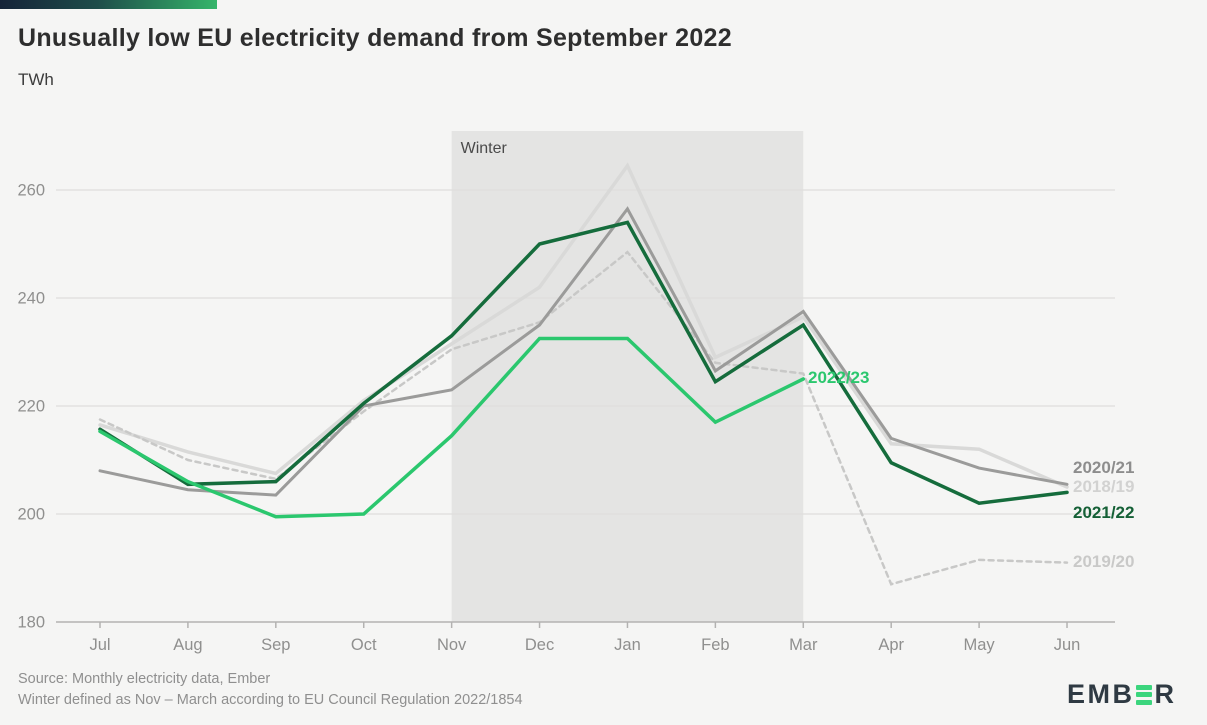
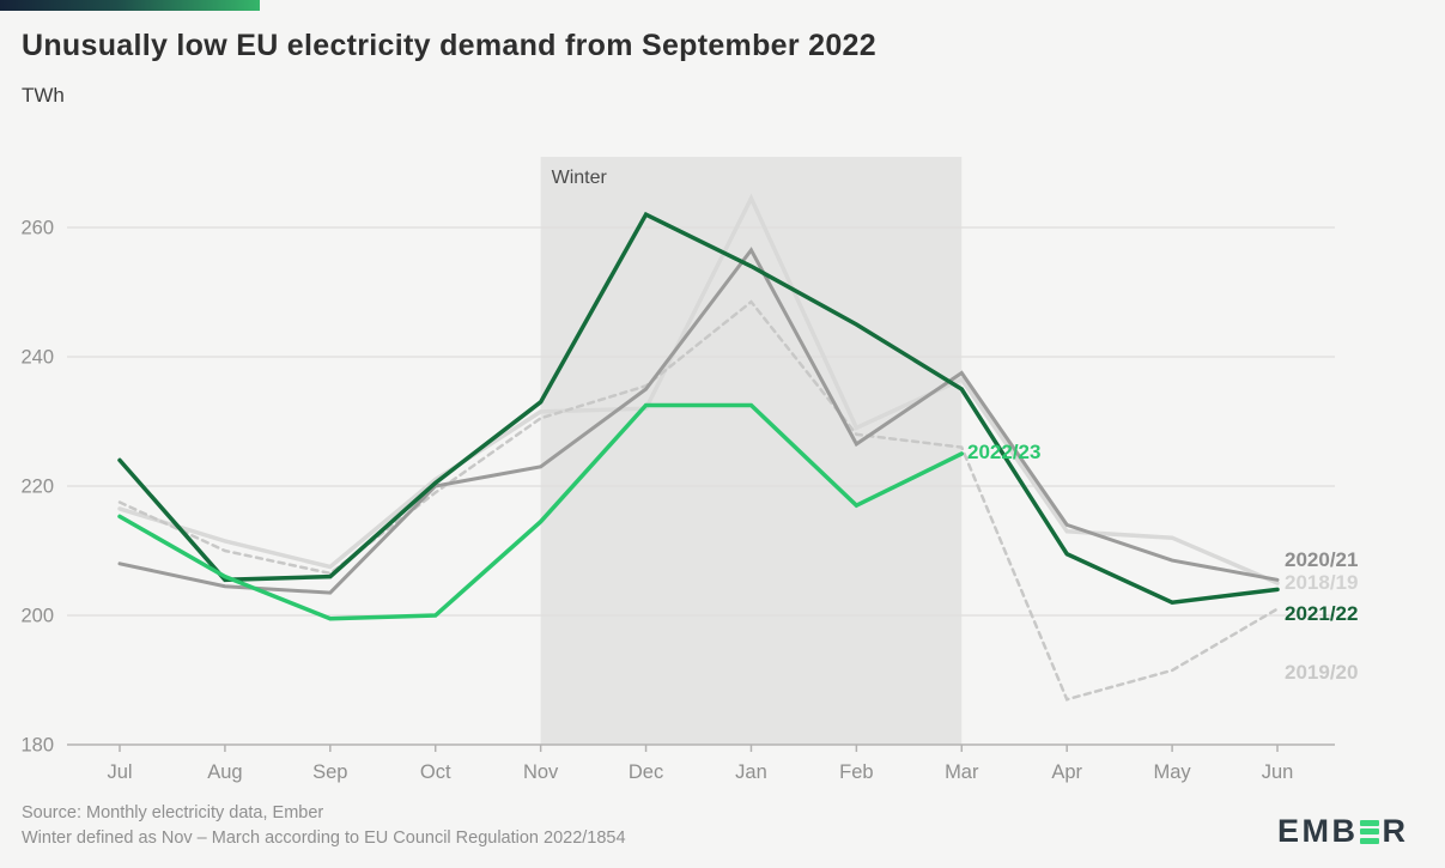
2021/22/Jul: 216 -> 224
2018/19/Dec: 242 -> 232
2021/22/Dec: 250 -> 262
2021/22/Feb: 224 -> 245
2019/20/Jun: 191 -> 201
